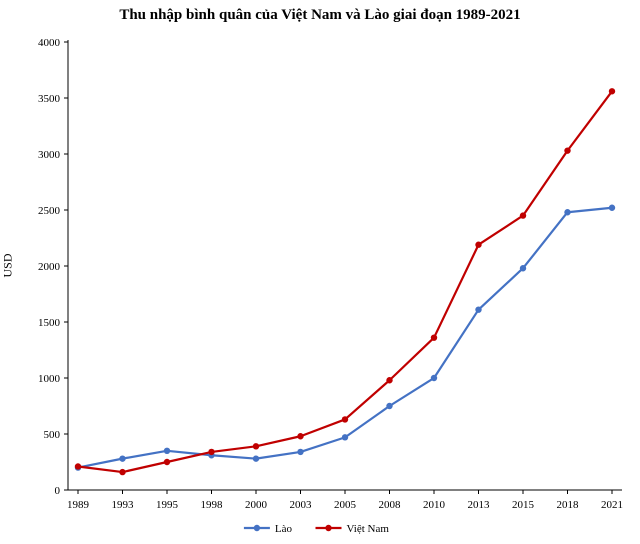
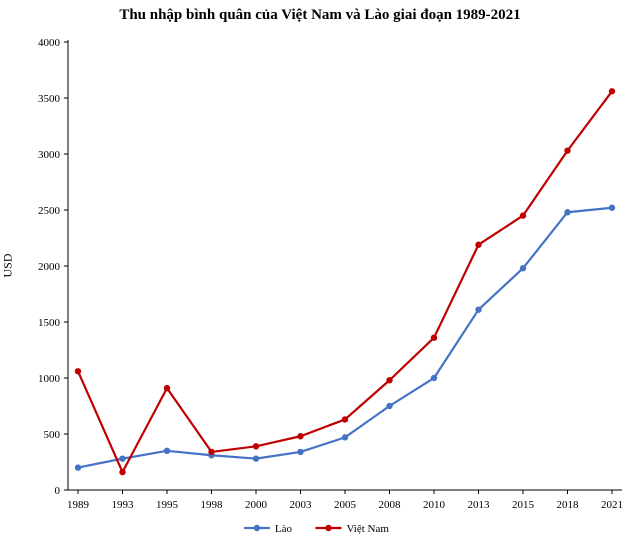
Việt Nam/1989: 210 -> 1060
Việt Nam/1995: 250 -> 910
